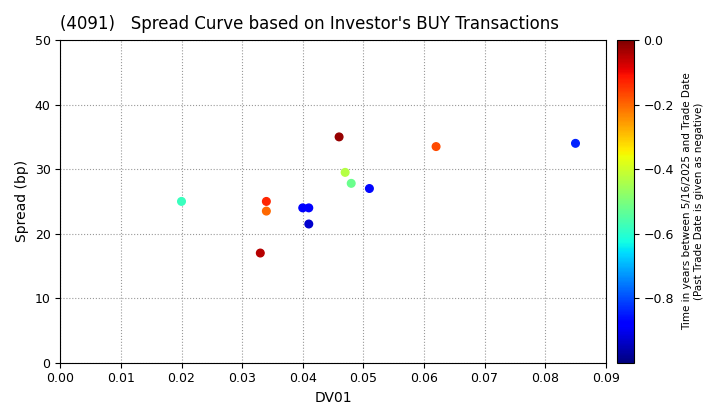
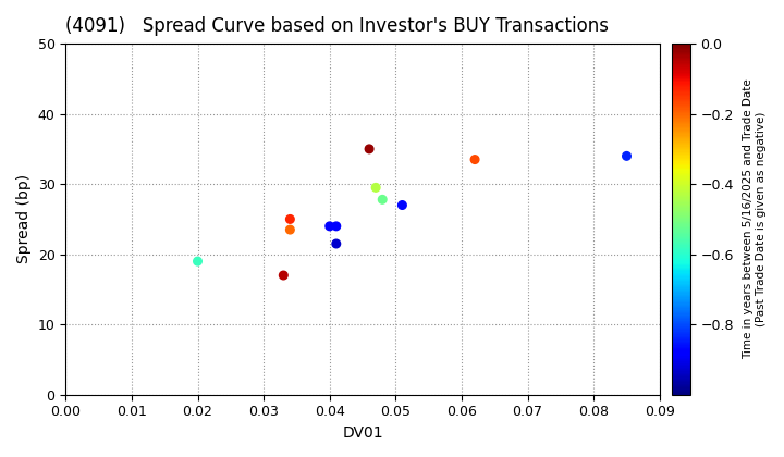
0.02: 25.0 -> 19.0
